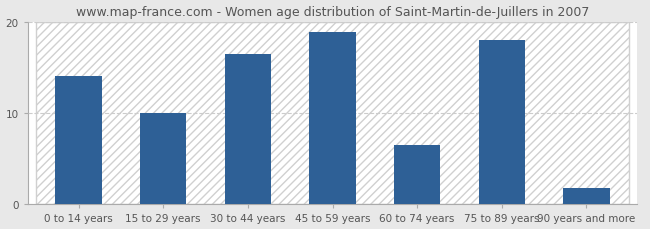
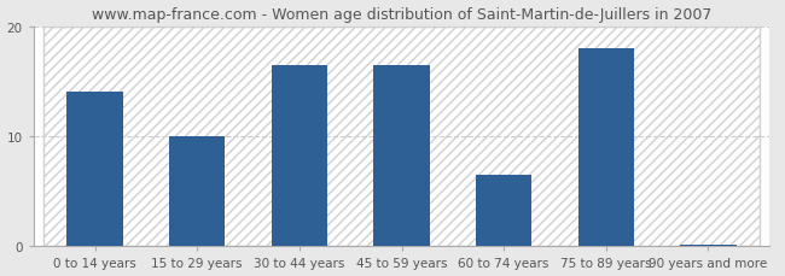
45 to 59 years: 18.8 -> 16.5
90 years and more: 1.8 -> 0.2
